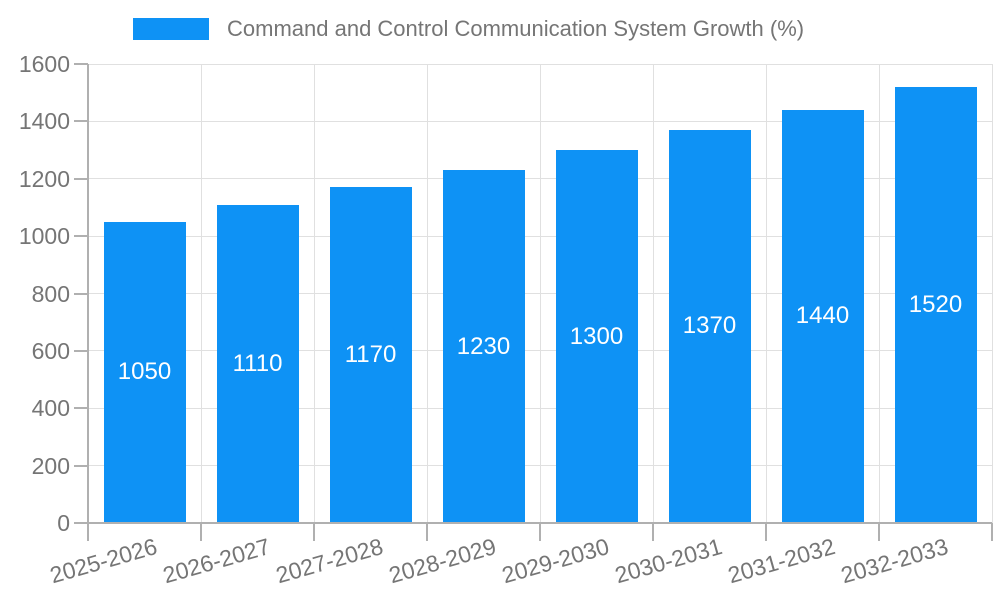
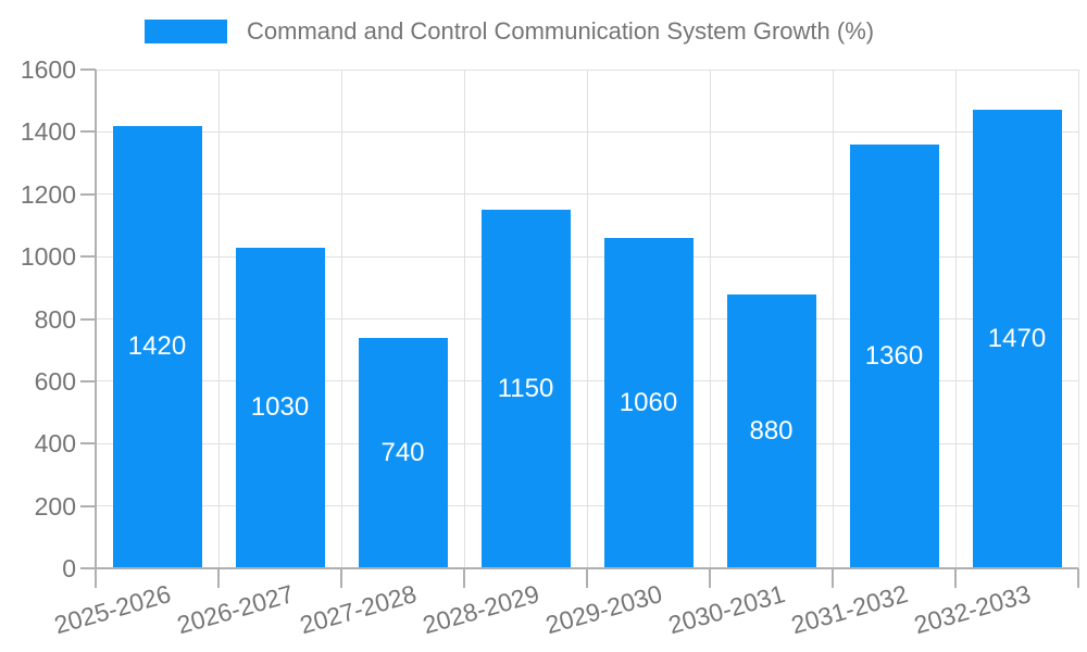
2025-2026: 1050 -> 1420
2026-2027: 1110 -> 1030
2027-2028: 1170 -> 740
2028-2029: 1230 -> 1150
2029-2030: 1300 -> 1060
2030-2031: 1370 -> 880
2031-2032: 1440 -> 1360
2032-2033: 1520 -> 1470
